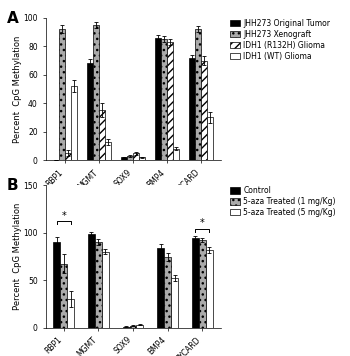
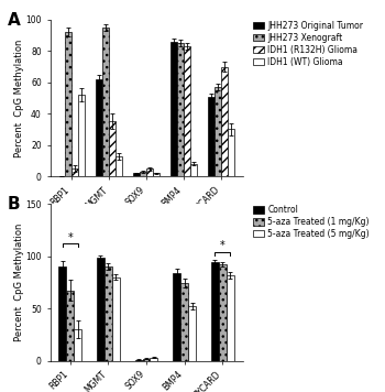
JHH273 Original Tumor/MGMT: 68 -> 62
JHH273 Original Tumor/PYCARD: 72 -> 51
JHH273 Xenograft/PYCARD: 92 -> 57
